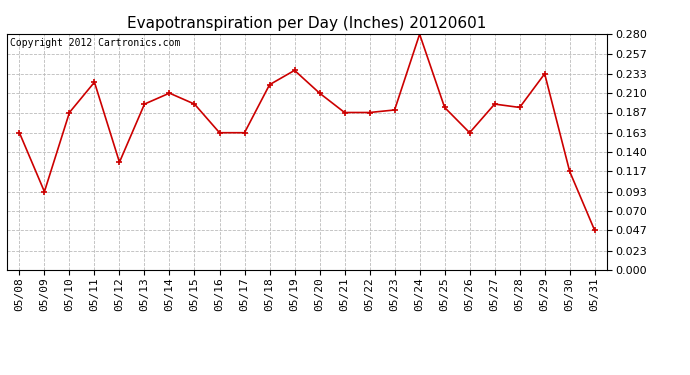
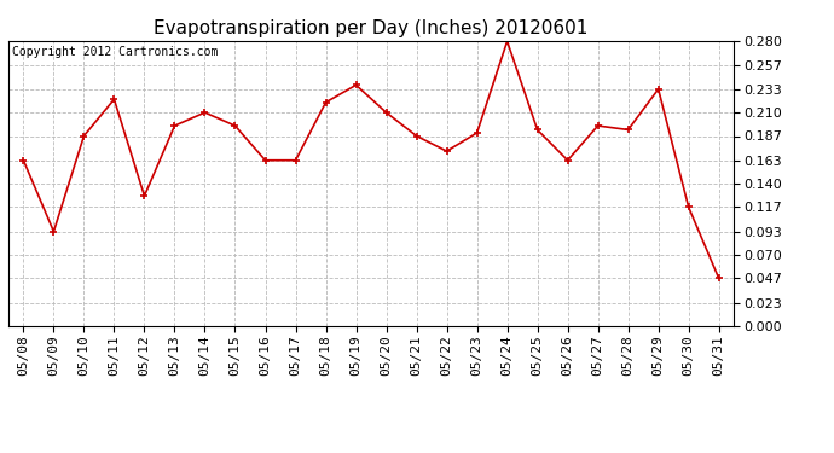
05/22: 0.187 -> 0.172
